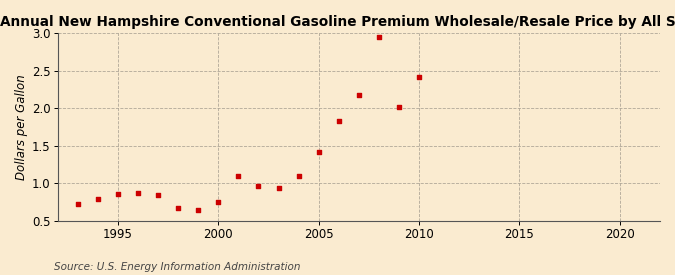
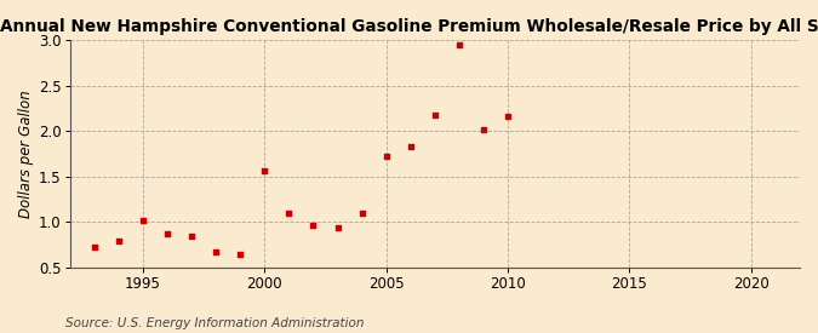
1995: 0.86 -> 1.02
2000: 0.75 -> 1.56
2005: 1.41 -> 1.72
2010: 2.41 -> 2.16
